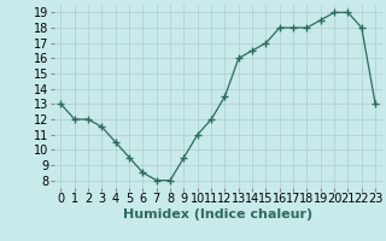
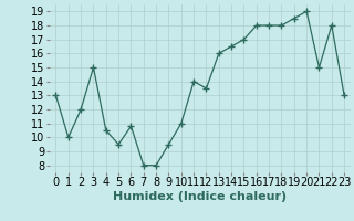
1: 12.0 -> 10.0
3: 11.5 -> 15.0
6: 8.5 -> 10.8
11: 12.0 -> 14.0
21: 19.0 -> 15.0
